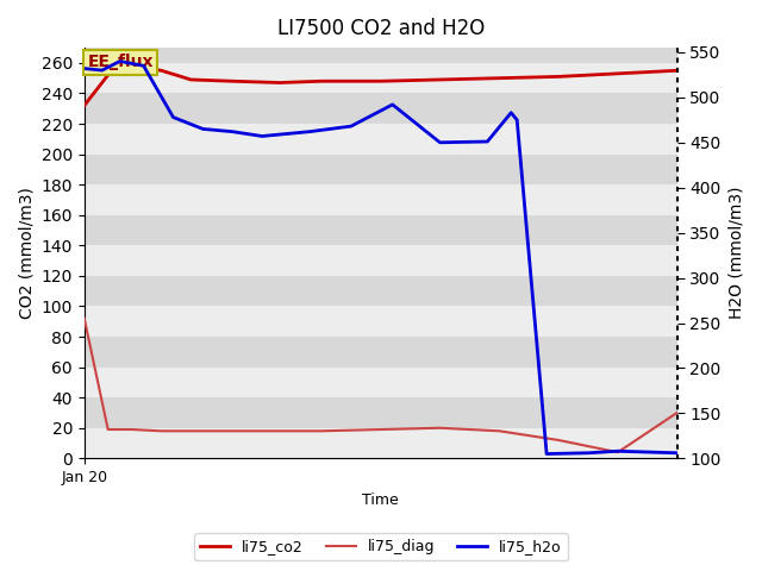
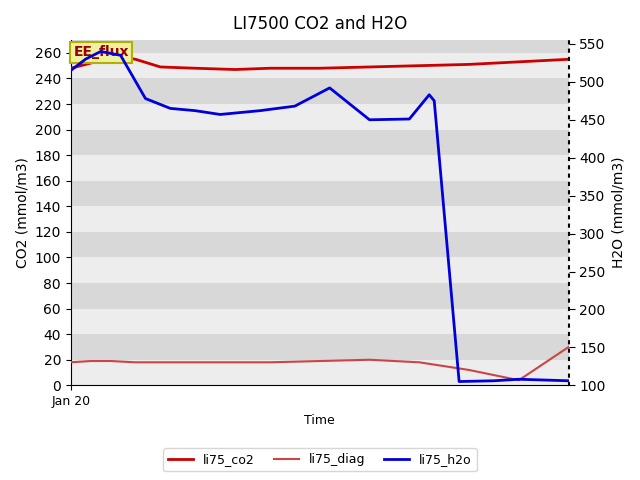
li75_co2/Jan 20: 232 -> 248
li75_diag/Jan 20: 92 -> 18
li75_h2o/Jan 20: 532 -> 515
